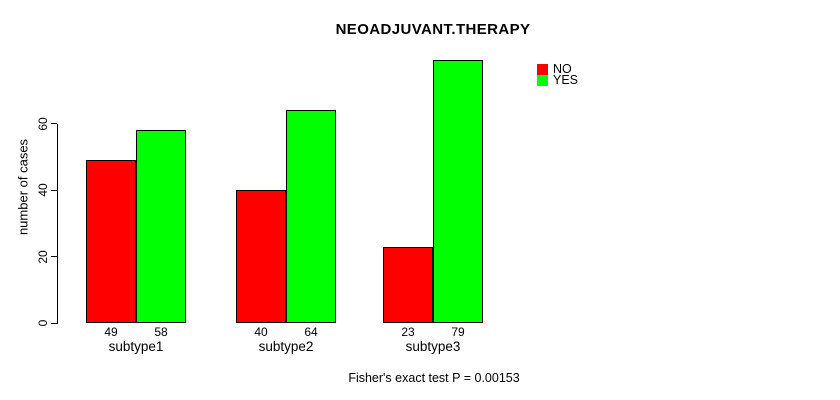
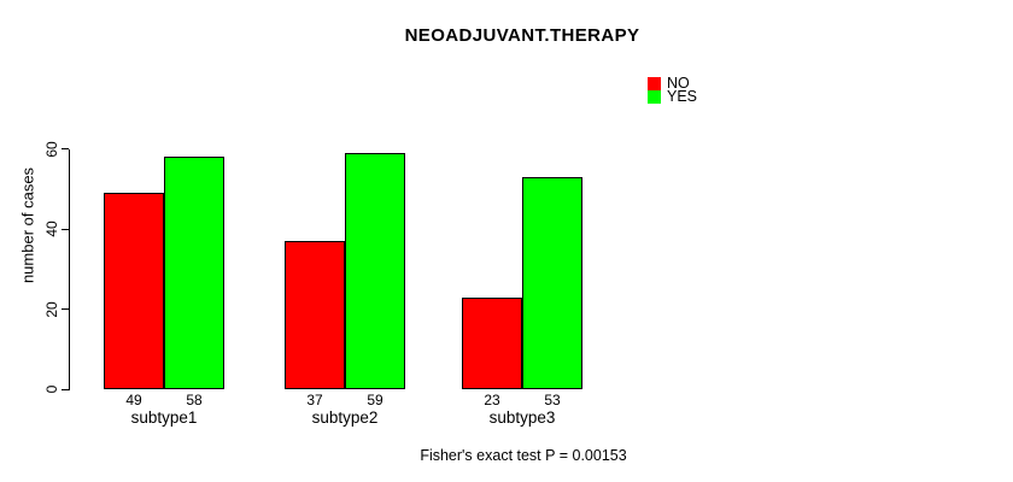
NO/subtype2: 40 -> 37
YES/subtype2: 64 -> 59
YES/subtype3: 79 -> 53
